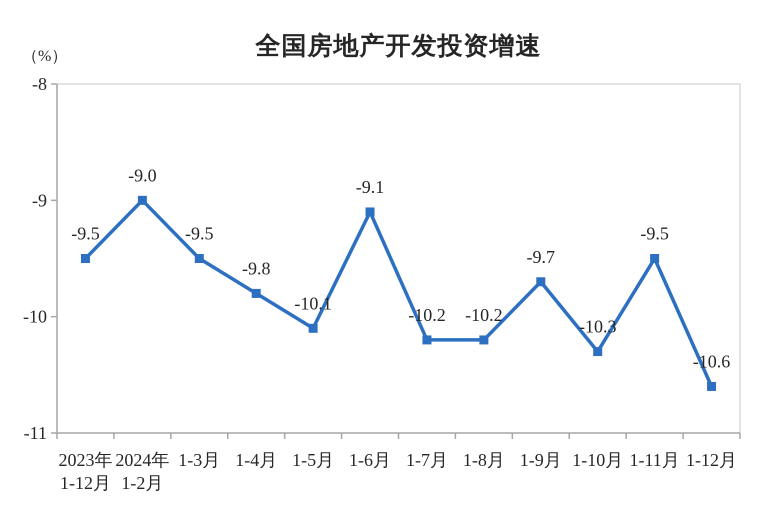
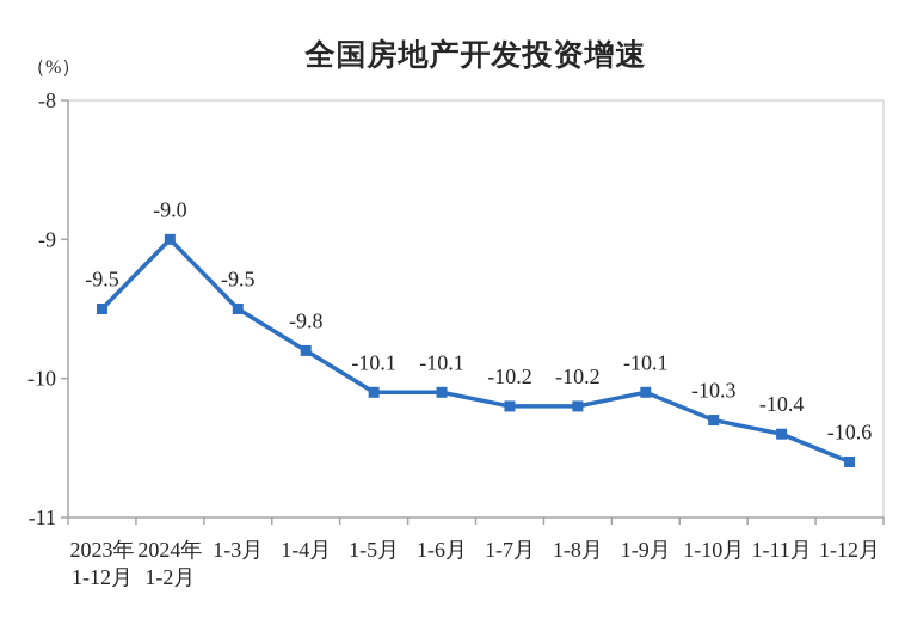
1-6月: -9.1 -> -10.1
1-9月: -9.7 -> -10.1
1-11月: -9.5 -> -10.4
